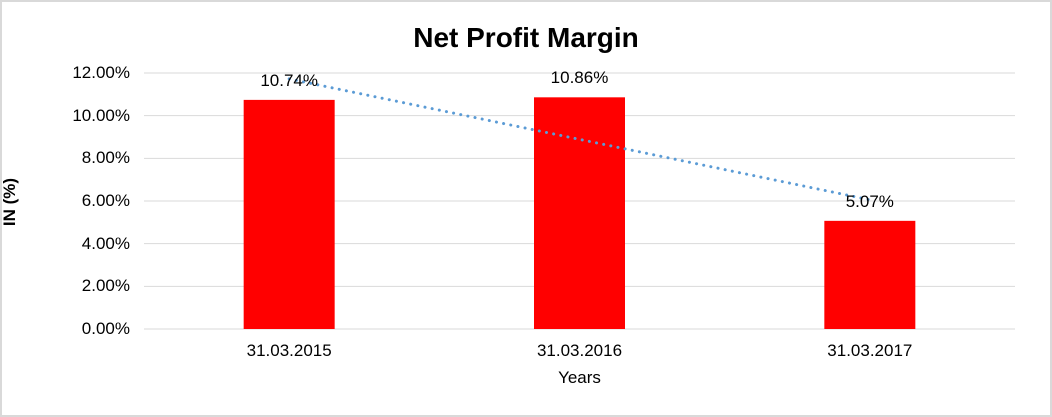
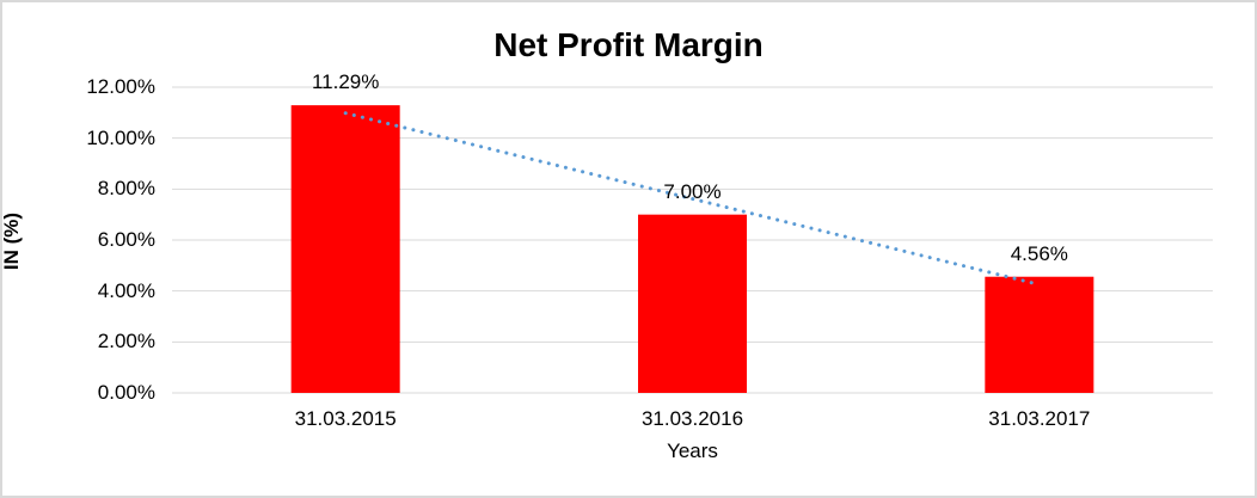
31.03.2015: 10.74% -> 11.29%
31.03.2016: 10.86% -> 7.00%
31.03.2017: 5.07% -> 4.56%
